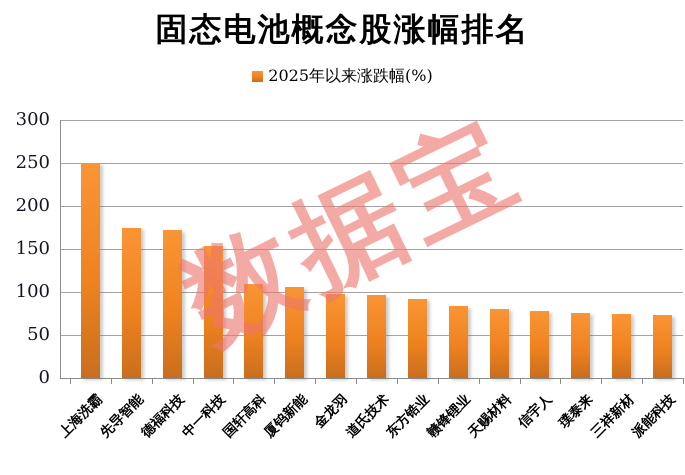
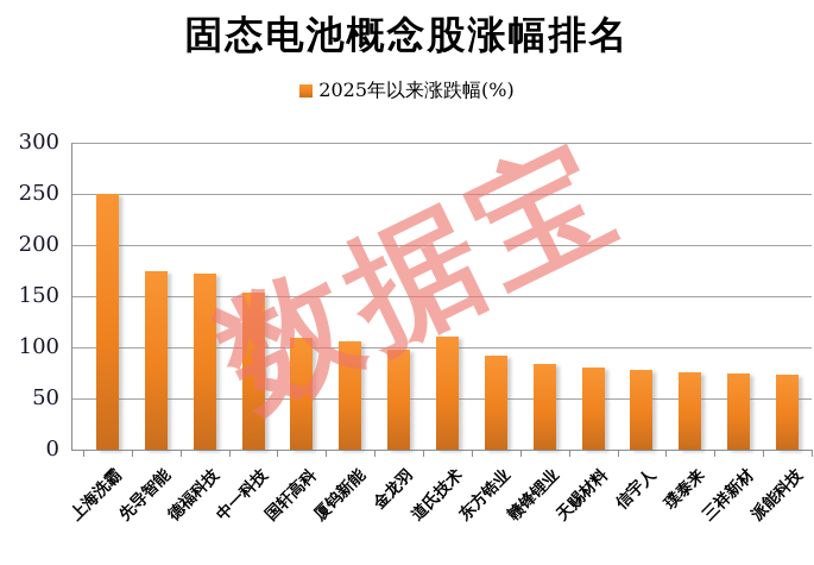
道氏技术: 100 -> 110
